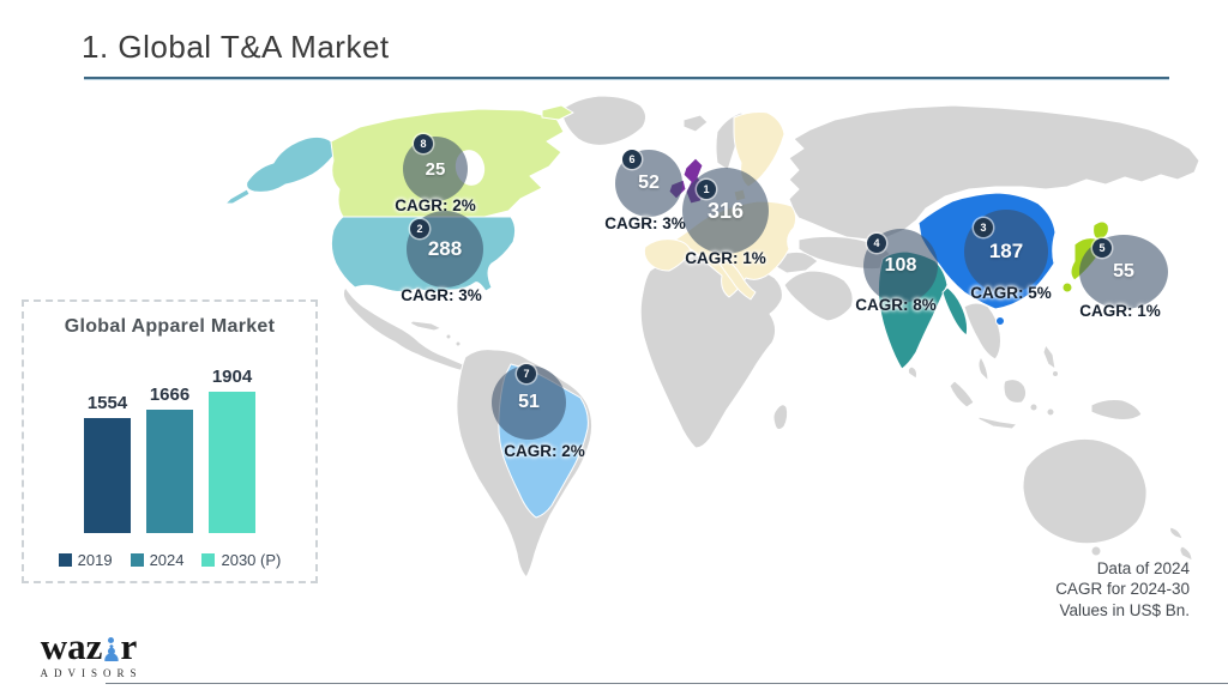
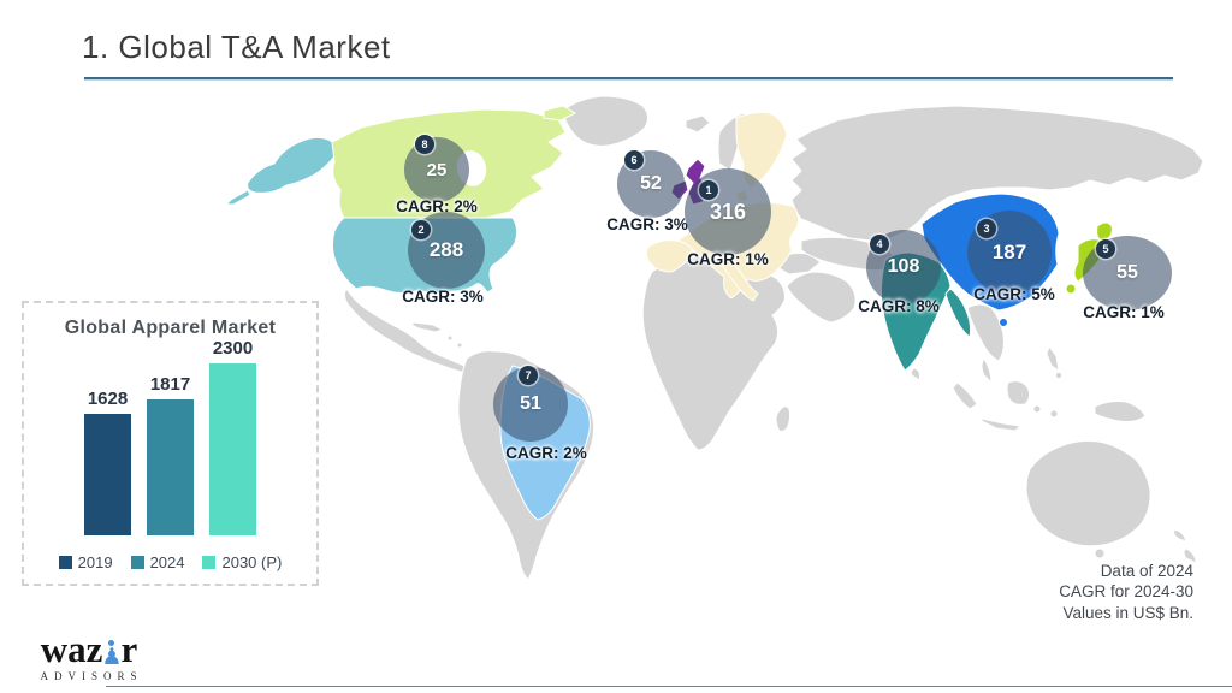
2019: 1554 -> 1628
2024: 1666 -> 1817
2030 (P): 1904 -> 2300
